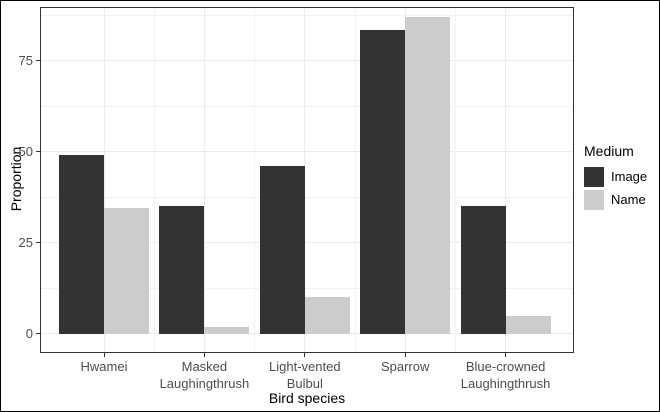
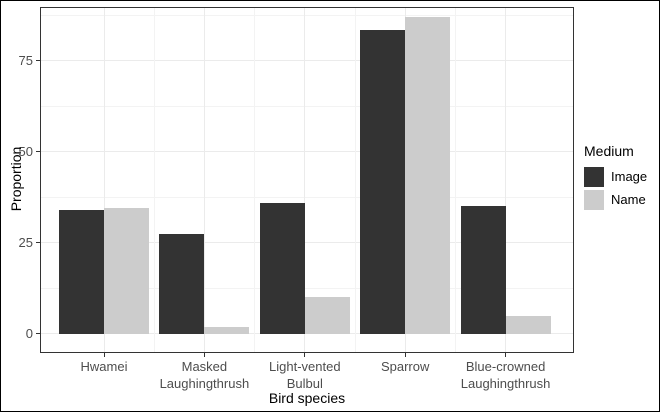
Image/Hwamei: 49 -> 34
Image/Masked Laughingthrush: 35 -> 28
Image/Light-vented Bulbul: 46 -> 36
